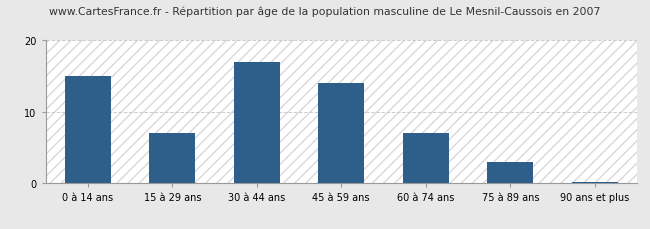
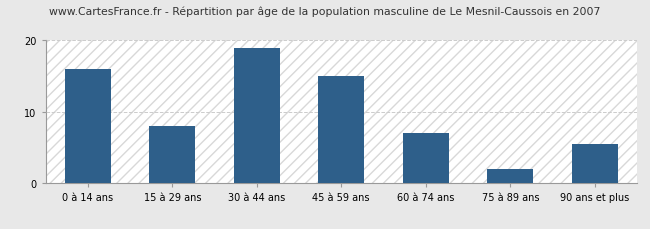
0 à 14 ans: 15.0 -> 16.0
15 à 29 ans: 7.0 -> 8.0
30 à 44 ans: 17.0 -> 19.0
45 à 59 ans: 14.0 -> 15.0
75 à 89 ans: 3.0 -> 2.0
90 ans et plus: 0.2 -> 5.4
